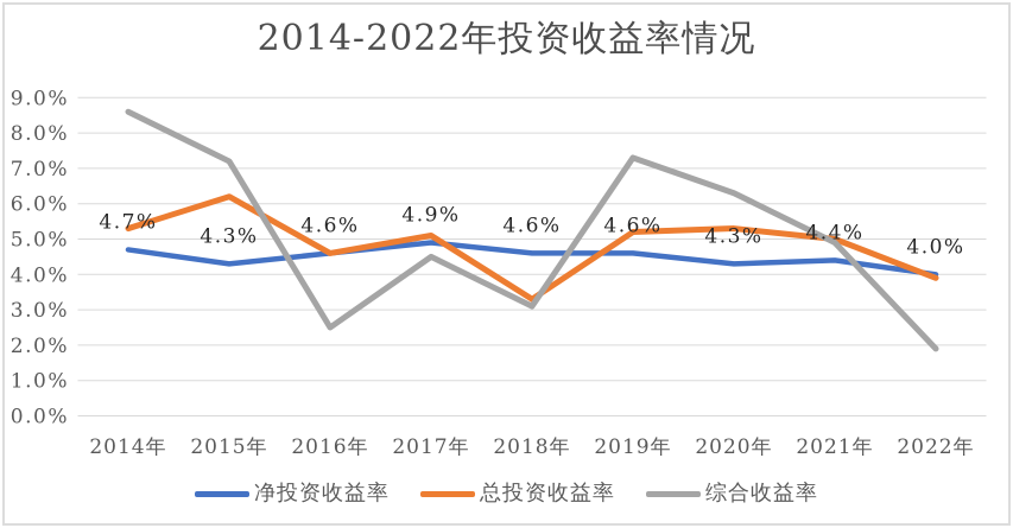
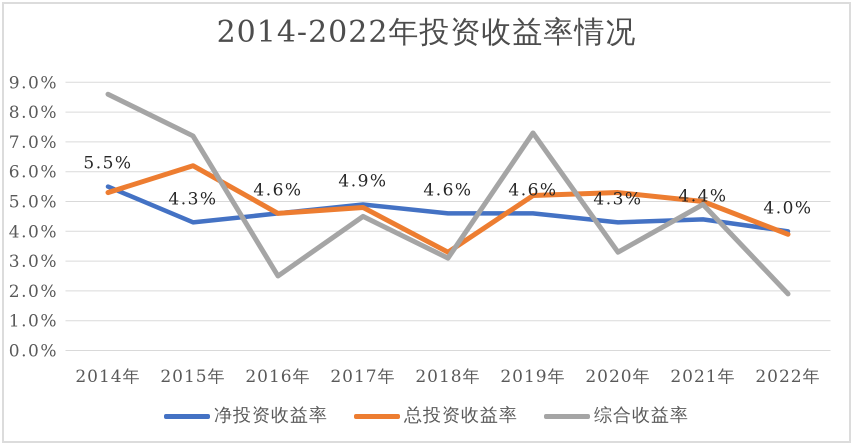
净投资收益率/2014年: 4.7% -> 5.5%
总投资收益率/2017年: 5.1% -> 4.8%
综合收益率/2020年: 6.3% -> 3.3%
